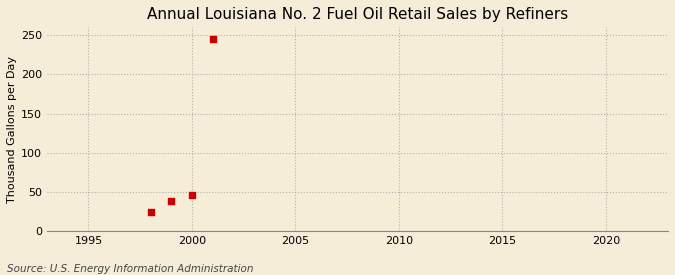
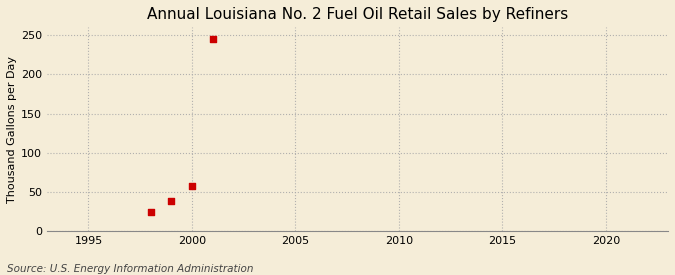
2000: 46 -> 58
